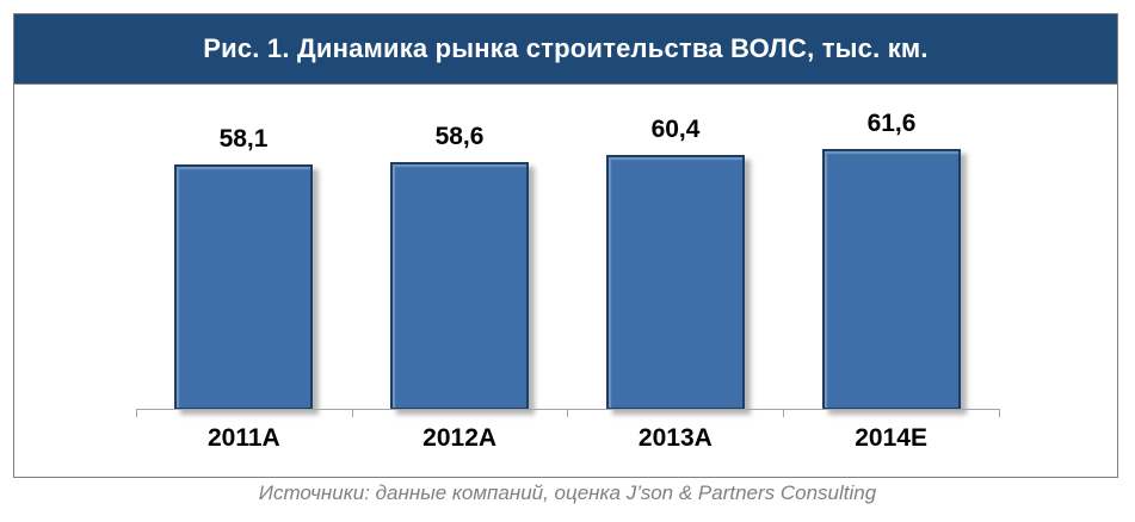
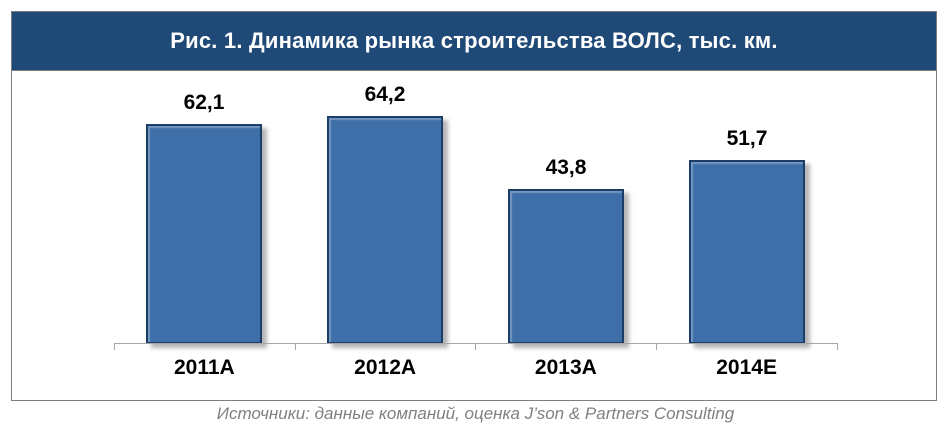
2011A: 58,1 -> 62,1
2012A: 58,6 -> 64,2
2013A: 60,4 -> 43,8
2014E: 61,6 -> 51,7
